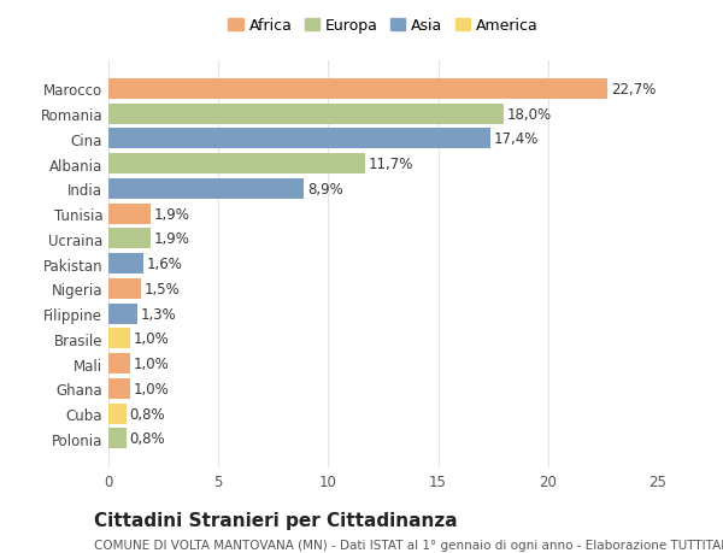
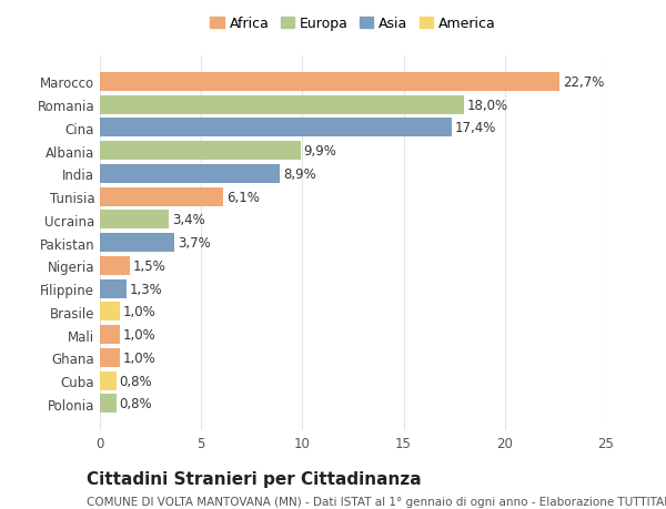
Albania: 11,7% -> 9,9%
Tunisia: 1,9% -> 6,1%
Ucraina: 1,9% -> 3,4%
Pakistan: 1,6% -> 3,7%
